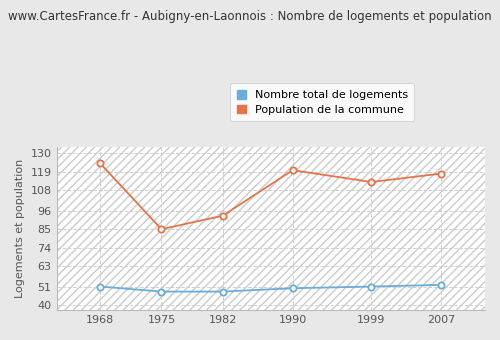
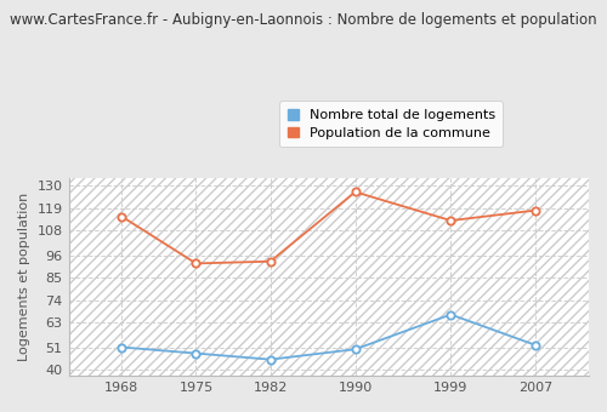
Population de la commune/1968: 124 -> 115
Population de la commune/1975: 85 -> 92
Nombre total de logements/1982: 48 -> 45
Population de la commune/1990: 120 -> 127
Nombre total de logements/1999: 51 -> 67
